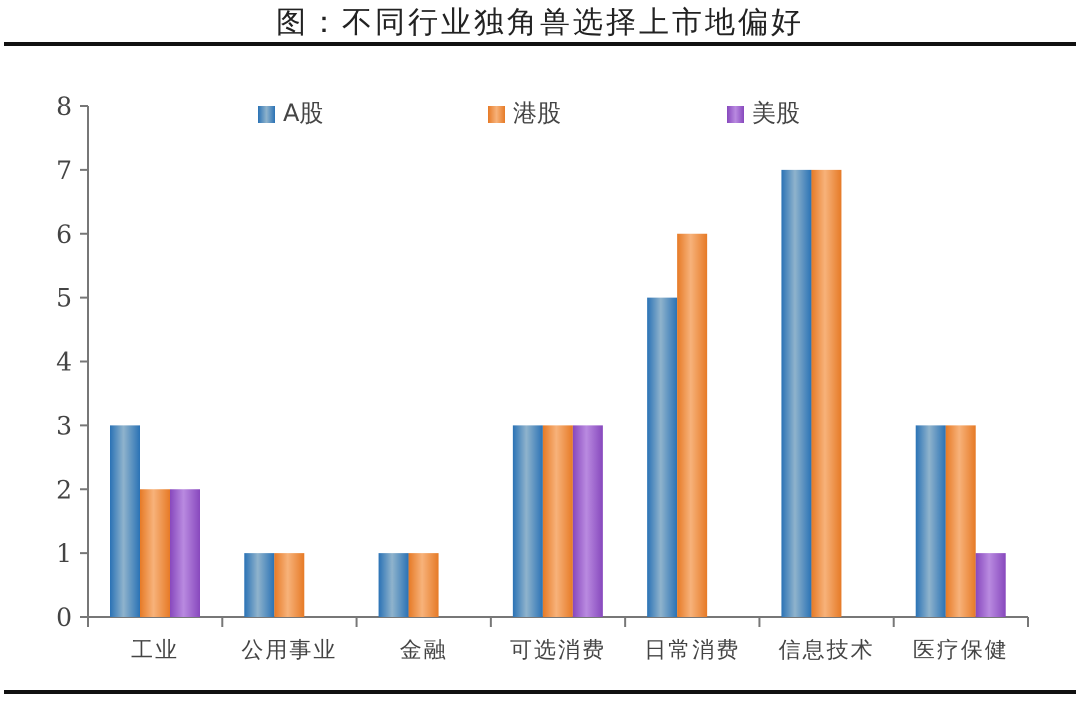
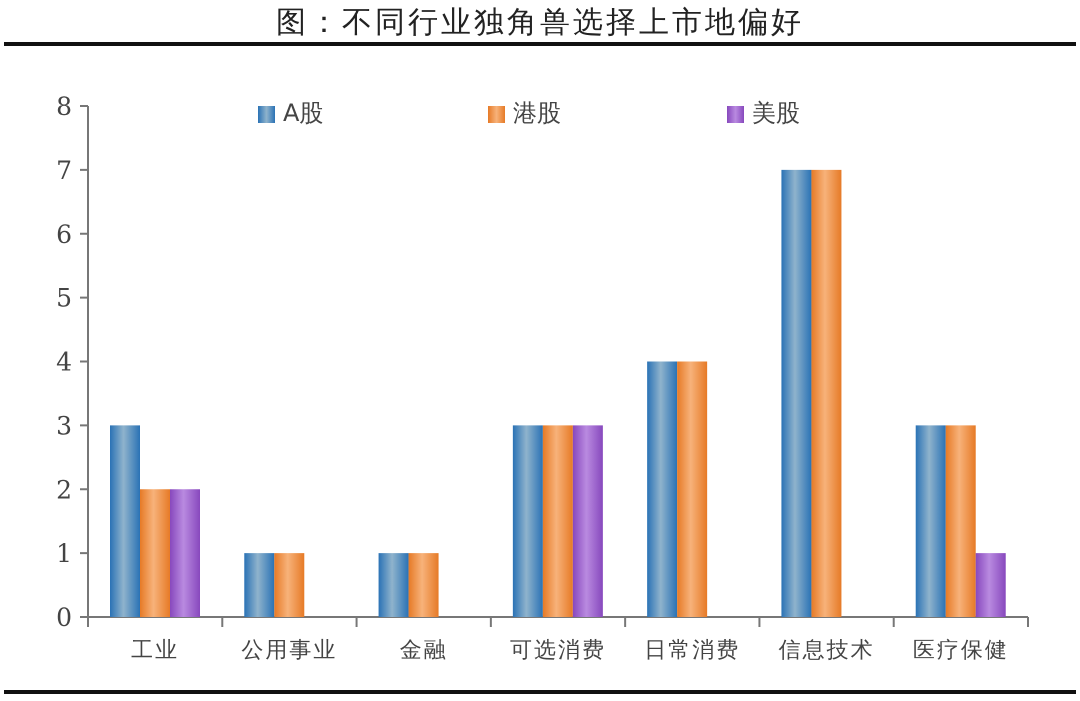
A股/日常消费: 5 -> 4
港股/日常消费: 6 -> 4
